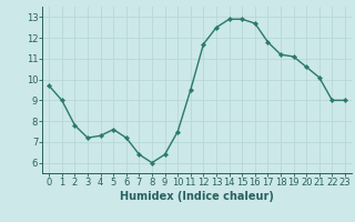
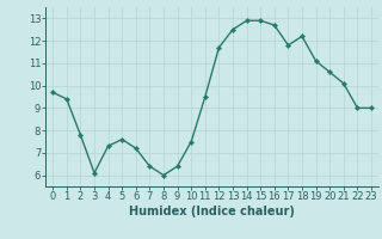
1: 9.0 -> 9.4
3: 7.2 -> 6.1
18: 11.2 -> 12.2
